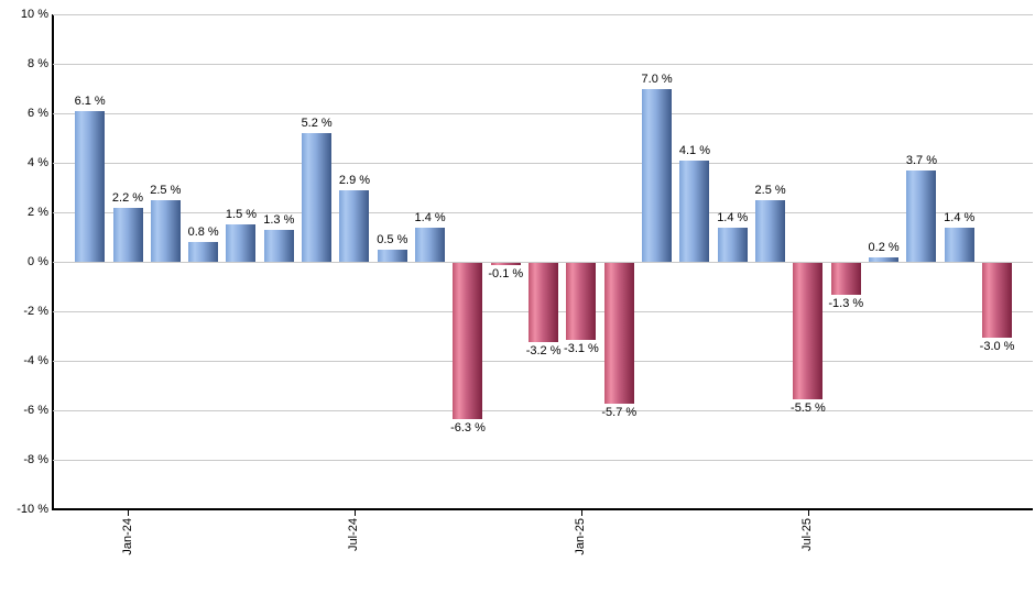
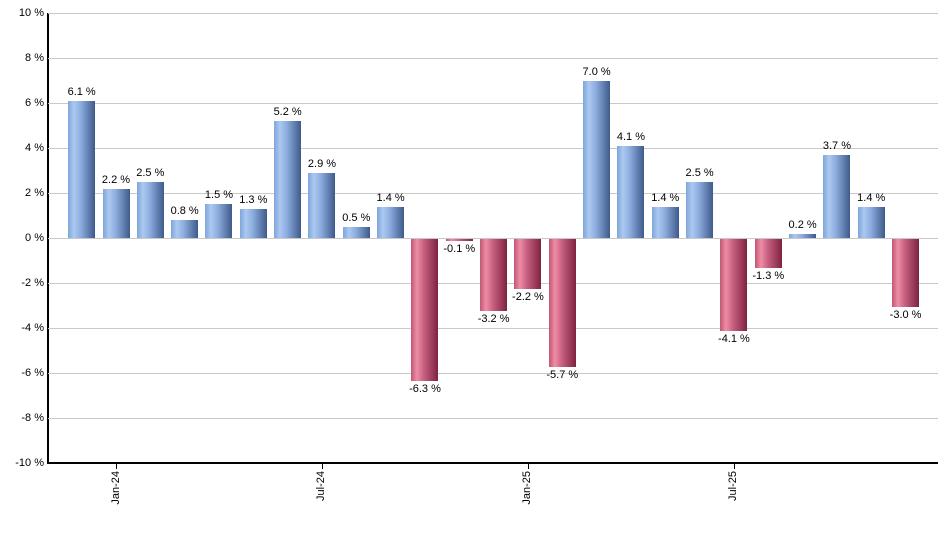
Jan-25: -3.1 -> -2.2
Jul-25: -5.5 -> -4.1
